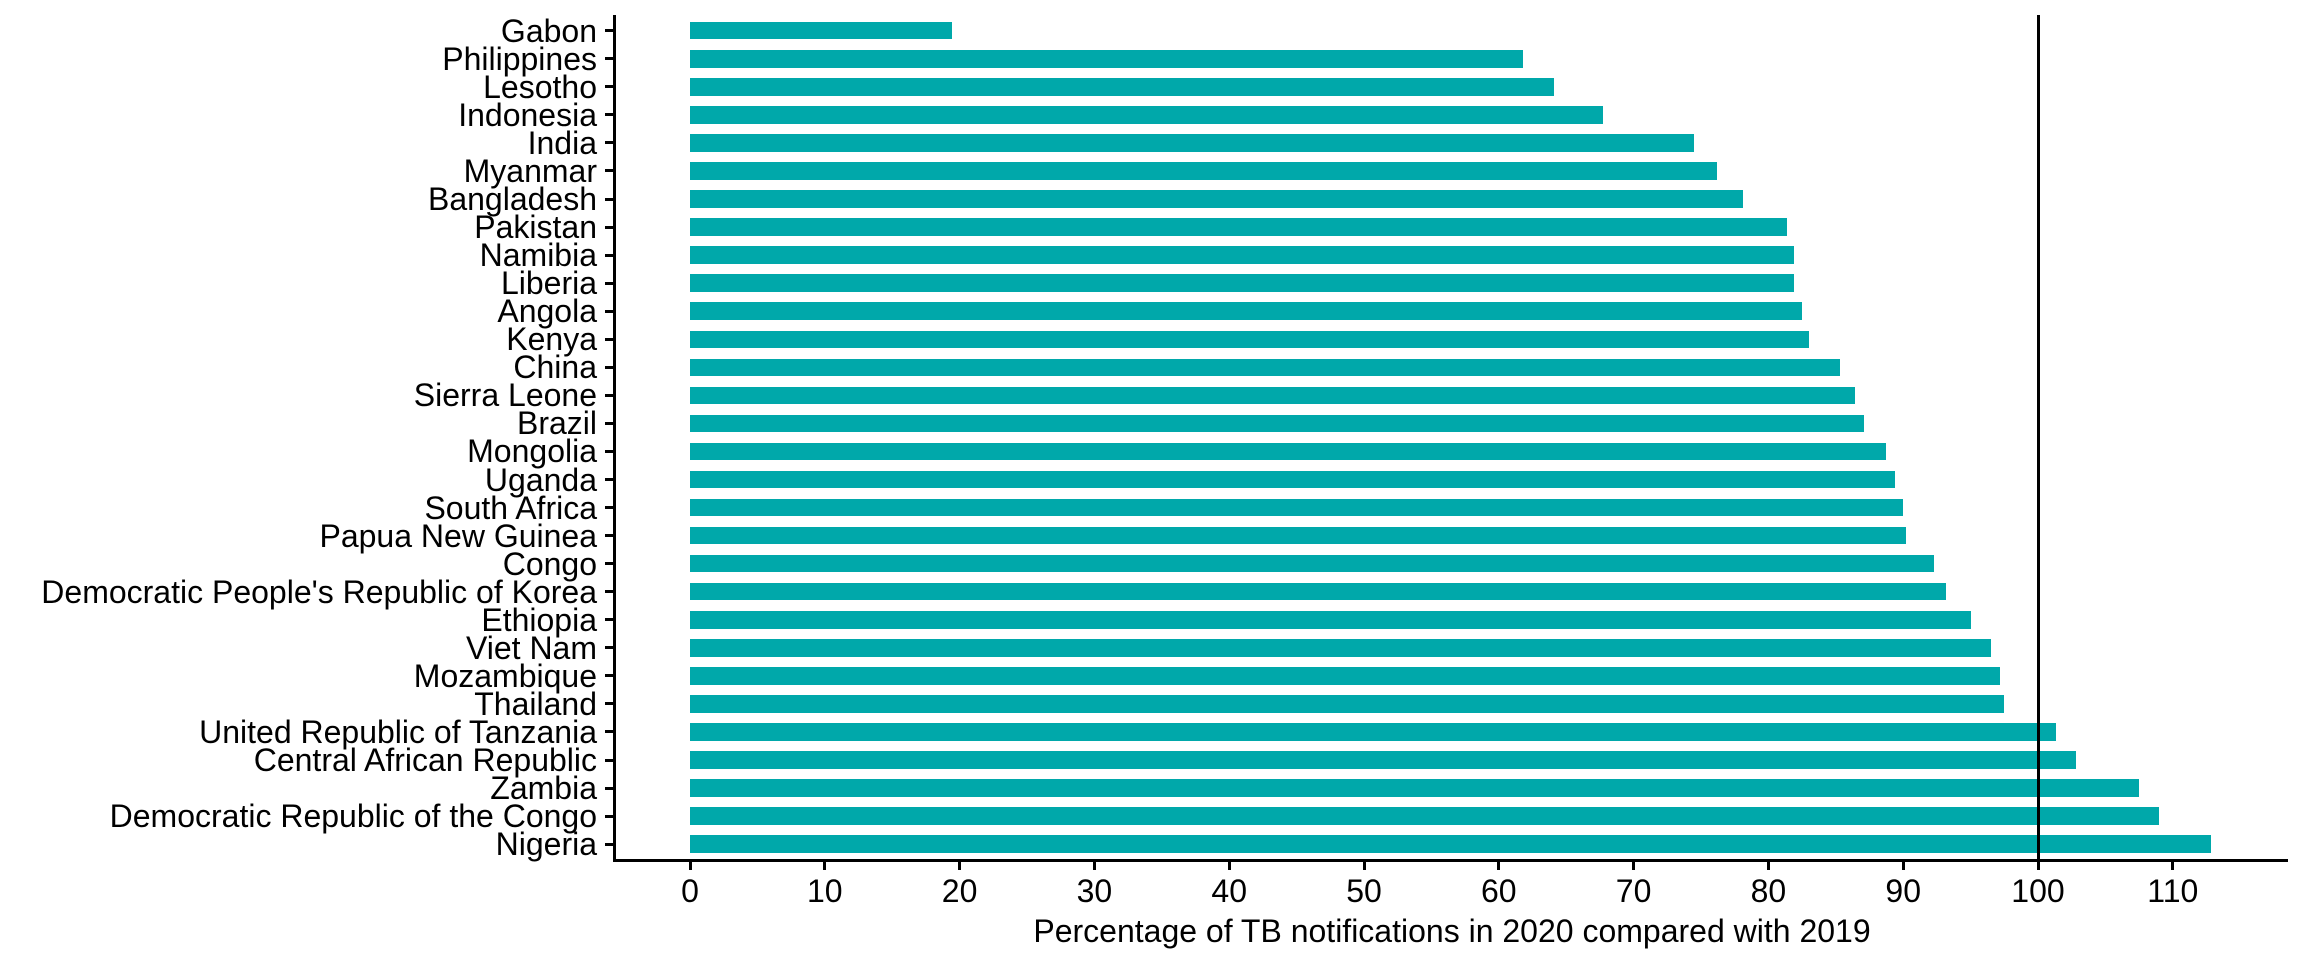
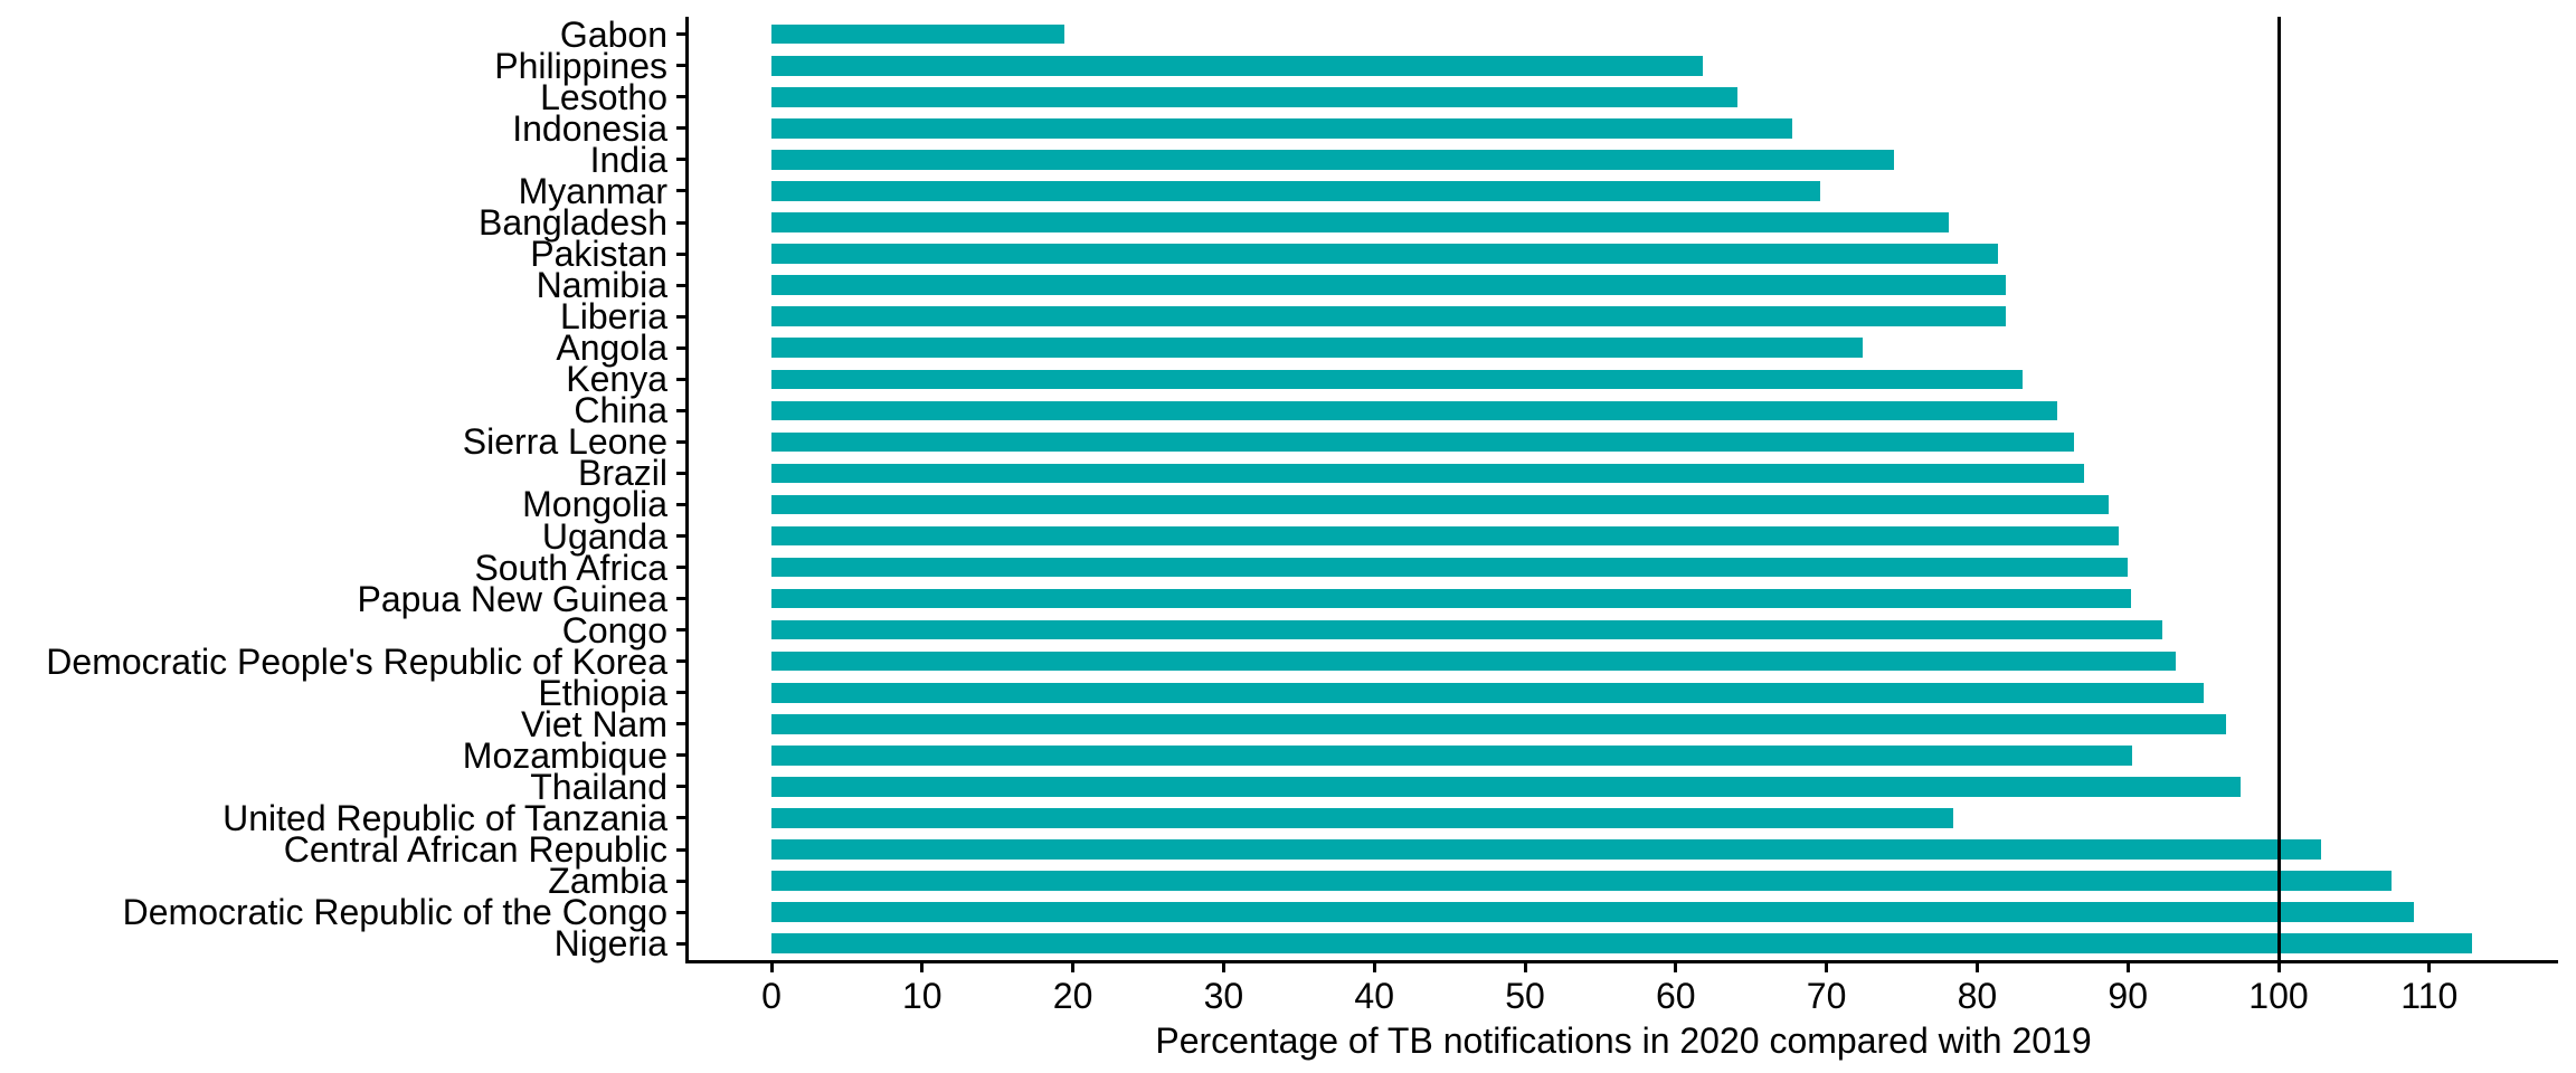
Myanmar: 76.2 -> 69.6
Angola: 82.5 -> 72.4
Mozambique: 97.2 -> 90.3
United Republic of Tanzania: 101.3 -> 78.4
